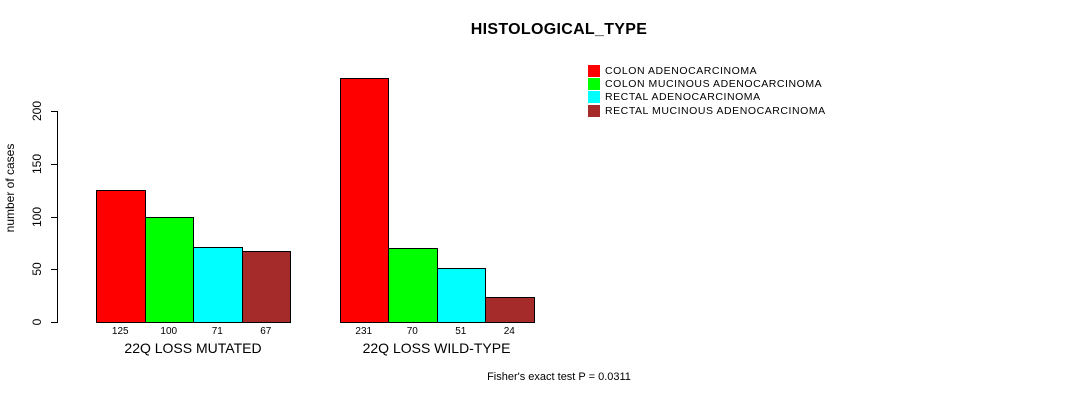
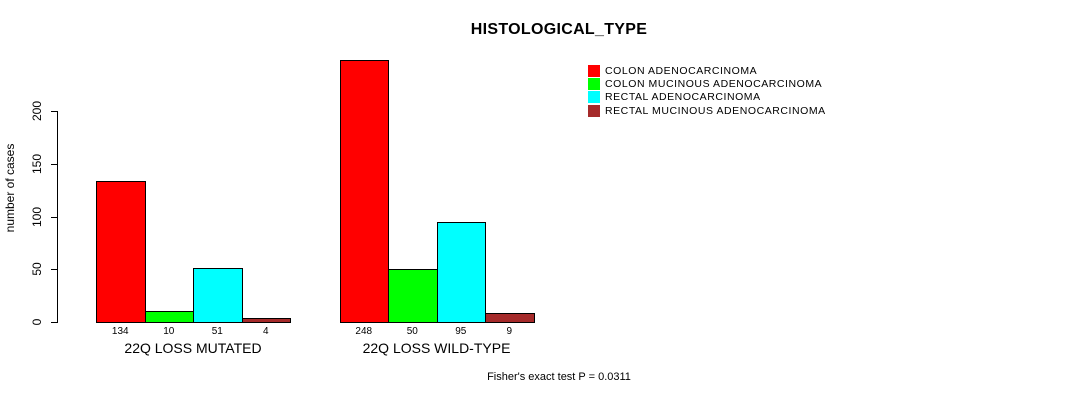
COLON ADENOCARCINOMA/22Q LOSS MUTATED: 125 -> 134
COLON MUCINOUS ADENOCARCINOMA/22Q LOSS MUTATED: 100 -> 10
RECTAL ADENOCARCINOMA/22Q LOSS MUTATED: 71 -> 51
RECTAL MUCINOUS ADENOCARCINOMA/22Q LOSS MUTATED: 67 -> 4
COLON ADENOCARCINOMA/22Q LOSS WILD-TYPE: 231 -> 248
COLON MUCINOUS ADENOCARCINOMA/22Q LOSS WILD-TYPE: 70 -> 50
RECTAL ADENOCARCINOMA/22Q LOSS WILD-TYPE: 51 -> 95
RECTAL MUCINOUS ADENOCARCINOMA/22Q LOSS WILD-TYPE: 24 -> 9
